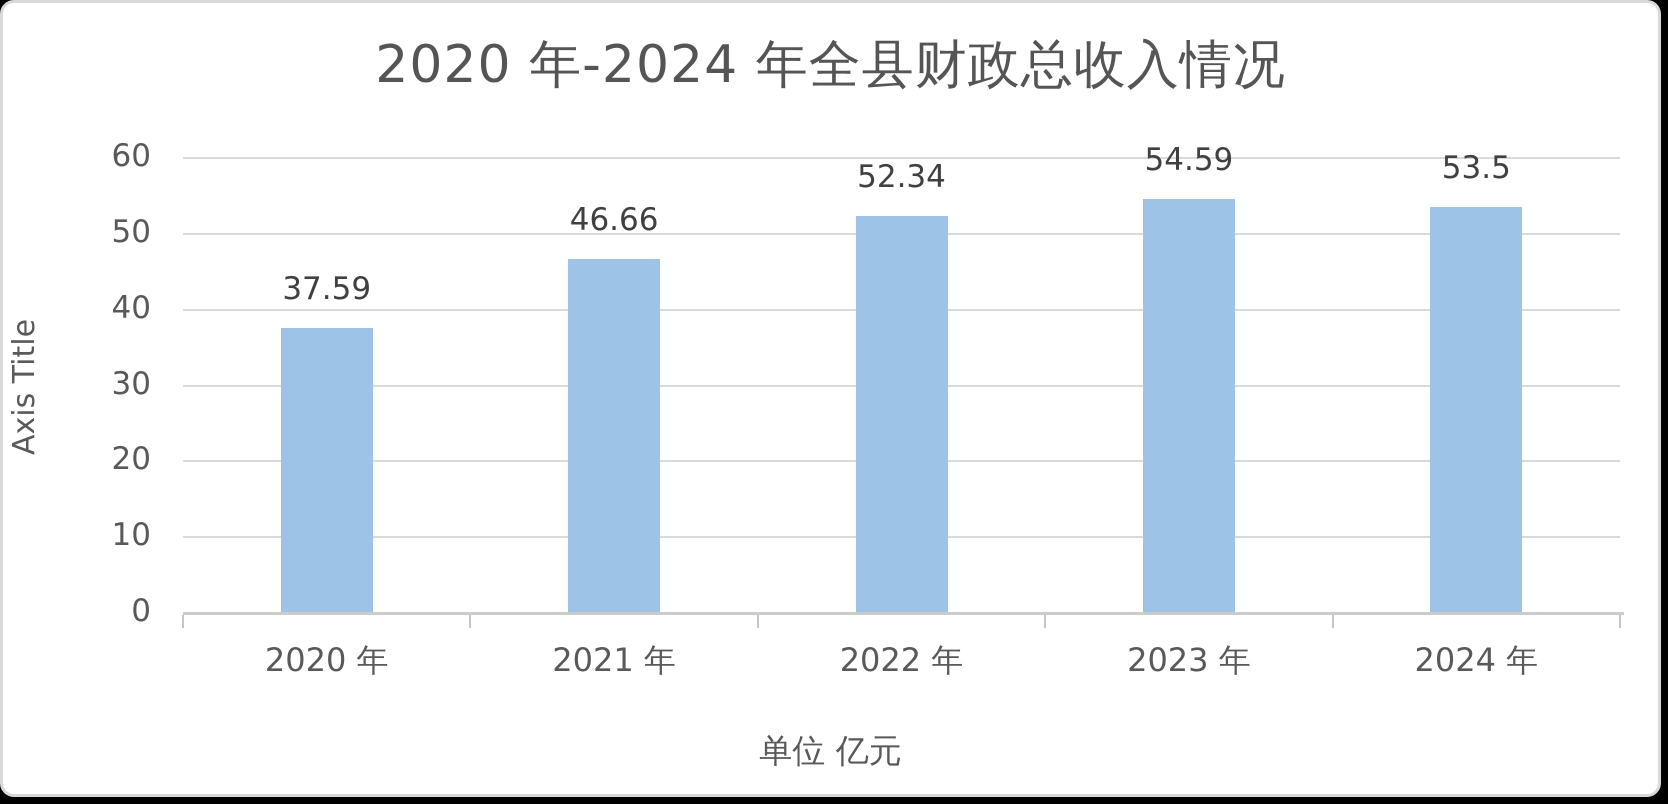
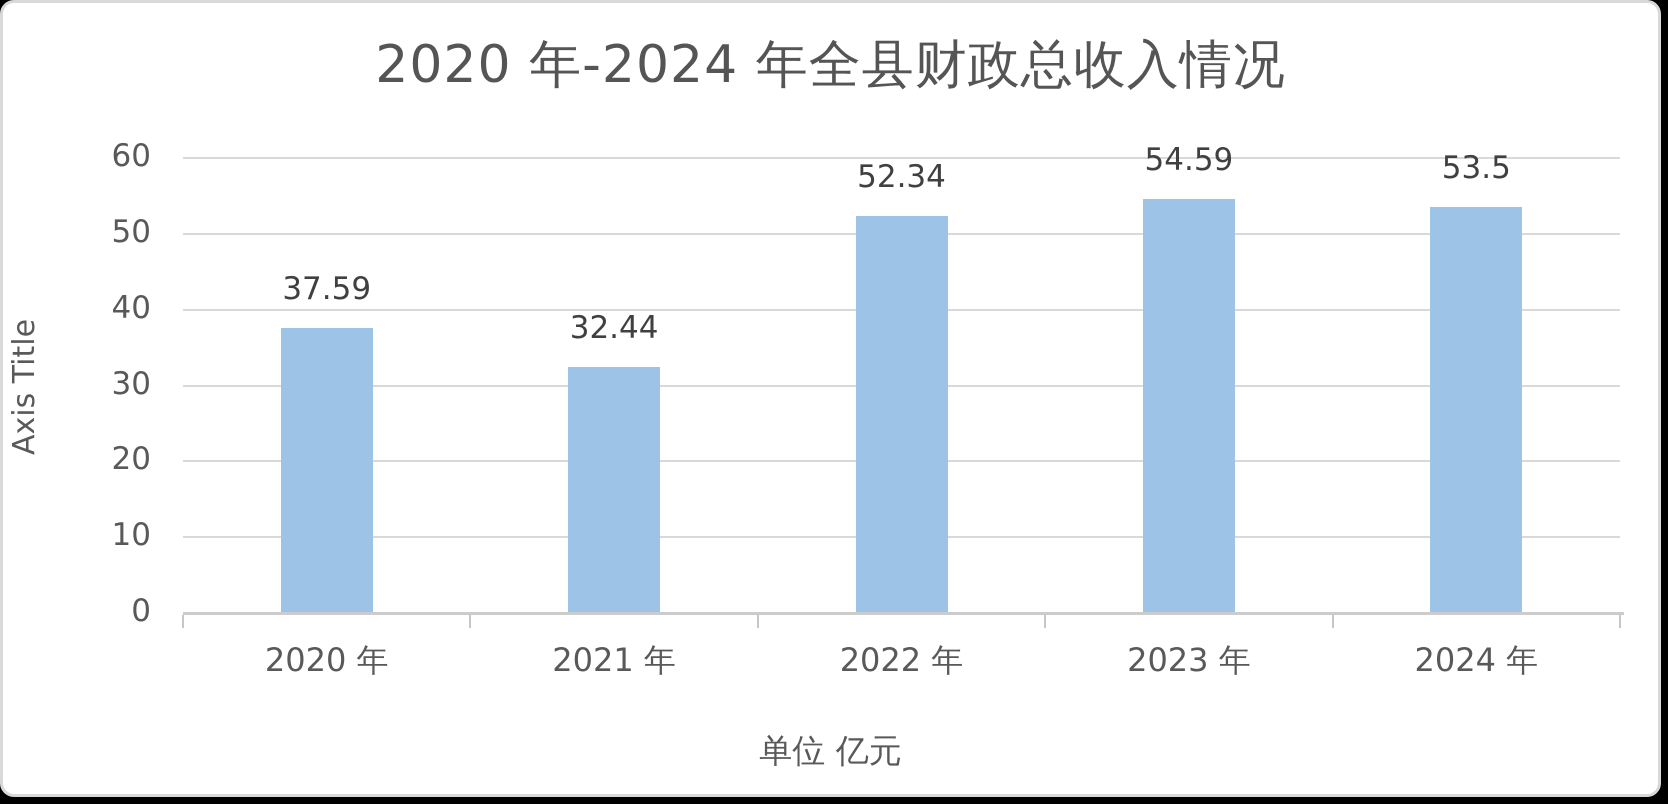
2021 年: 46.66 -> 32.44
